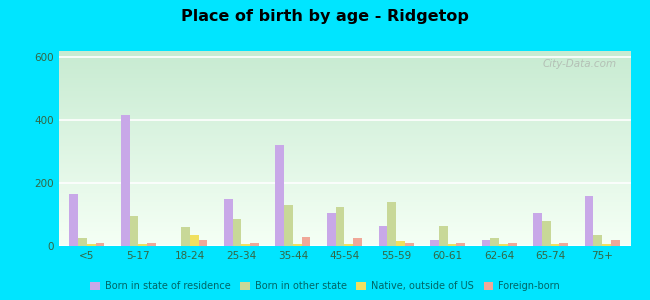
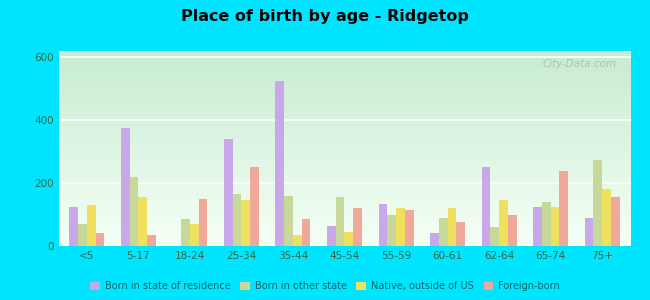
Born in state of residence/<5: 165 -> 125
Born in other state/<5: 25 -> 70
Native, outside of US/<5: 5 -> 130
Foreign-born/<5: 10 -> 40
Born in state of residence/5-17: 415 -> 375
Born in other state/5-17: 95 -> 220
Native, outside of US/5-17: 5 -> 155
Foreign-born/5-17: 10 -> 35
Born in other state/18-24: 60 -> 85
Native, outside of US/18-24: 35 -> 70
Foreign-born/18-24: 20 -> 150
Born in state of residence/25-34: 150 -> 340
Born in other state/25-34: 85 -> 165
Native, outside of US/25-34: 5 -> 145
Foreign-born/25-34: 10 -> 250
Born in state of residence/35-44: 320 -> 525
Born in other state/35-44: 130 -> 160
Native, outside of US/35-44: 5 -> 35
Foreign-born/35-44: 30 -> 85
Born in state of residence/45-54: 105 -> 65
Born in other state/45-54: 125 -> 155
Native, outside of US/45-54: 5 -> 45
Foreign-born/45-54: 25 -> 120
Born in state of residence/55-59: 65 -> 135
Born in other state/55-59: 140 -> 100
Native, outside of US/55-59: 15 -> 120
Foreign-born/55-59: 10 -> 115
Born in state of residence/60-61: 20 -> 40
Born in other state/60-61: 65 -> 90
Native, outside of US/60-61: 5 -> 120
Foreign-born/60-61: 10 -> 75
Born in state of residence/62-64: 20 -> 250
Born in other state/62-64: 25 -> 60
Native, outside of US/62-64: 5 -> 145
Foreign-born/62-64: 10 -> 100
Born in state of residence/65-74: 105 -> 125
Born in other state/65-74: 80 -> 140
Native, outside of US/65-74: 5 -> 125
Foreign-born/65-74: 10 -> 240
Born in state of residence/75+: 160 -> 90
Born in other state/75+: 35 -> 275
Native, outside of US/75+: 5 -> 180
Foreign-born/75+: 20 -> 155
